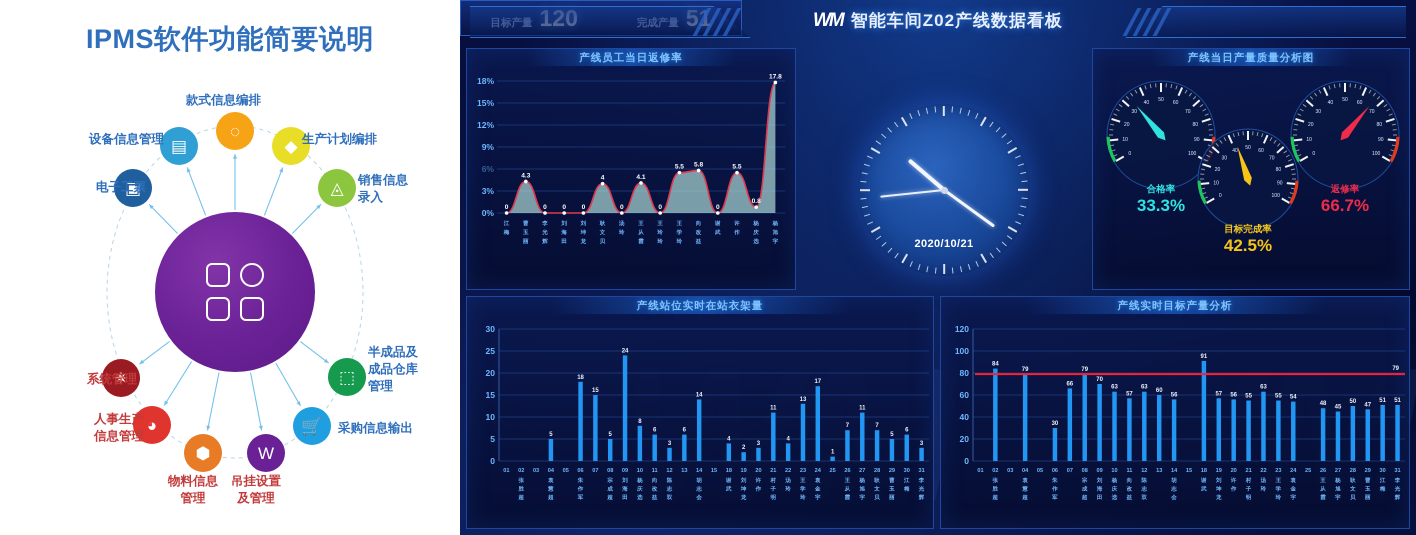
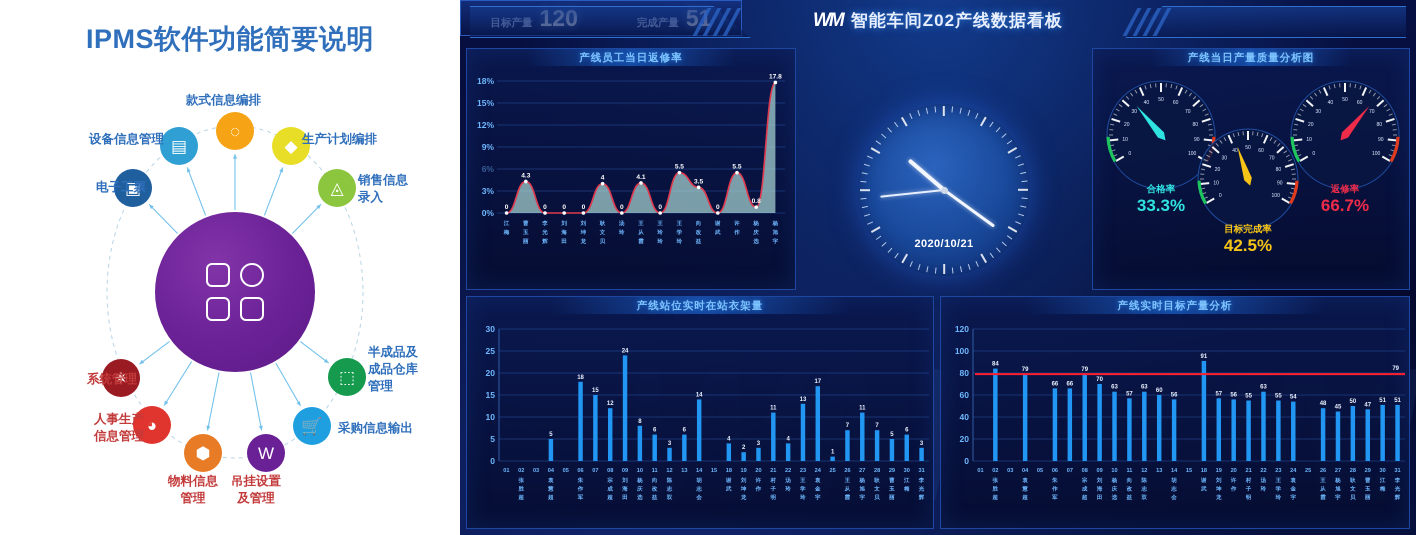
产线员工当日返修率/向改益: 5.8 -> 3.5
产线站位实时在站衣架量/08: 5 -> 12
产线实时目标产量分析/06: 30 -> 66
